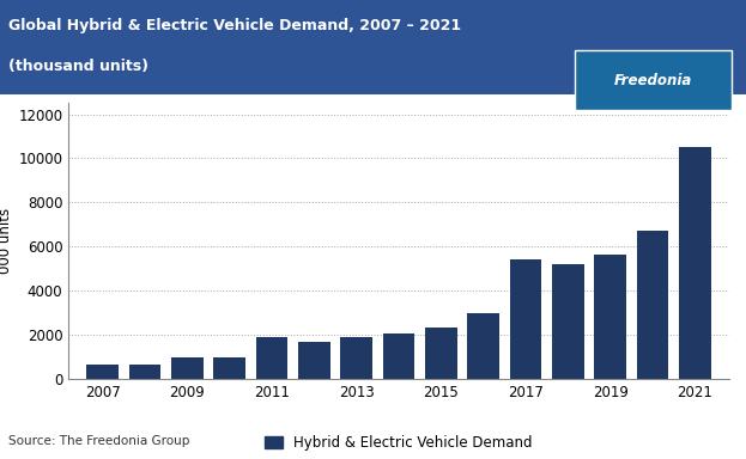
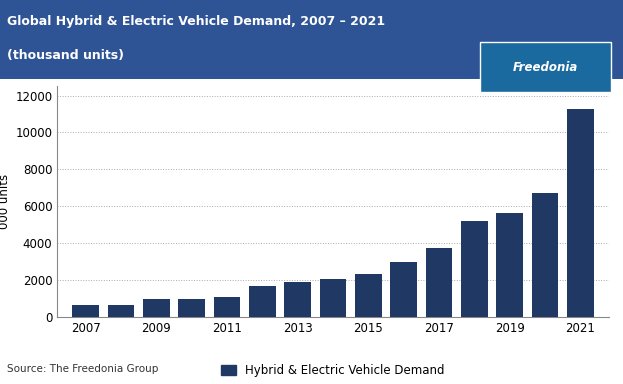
2011: 1900 -> 1100
2017: 5400 -> 3800
2021: 10500 -> 11300
